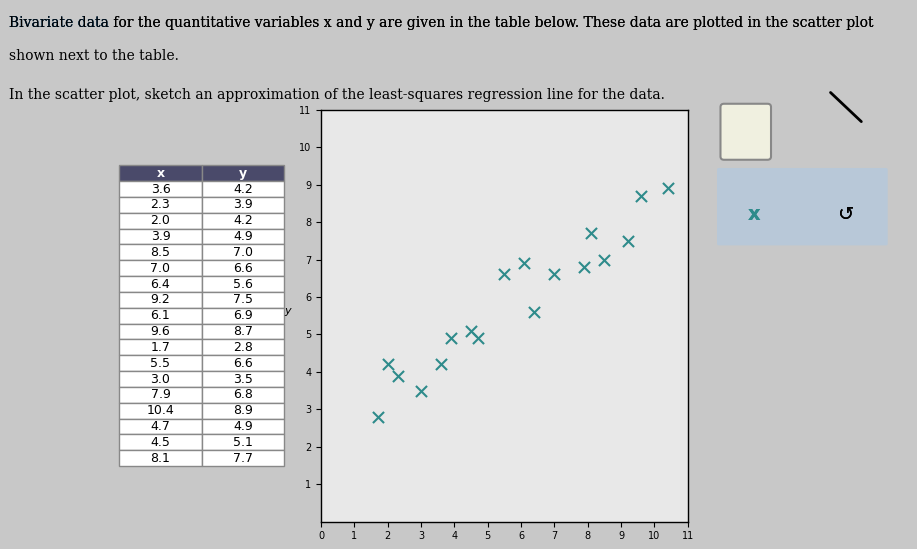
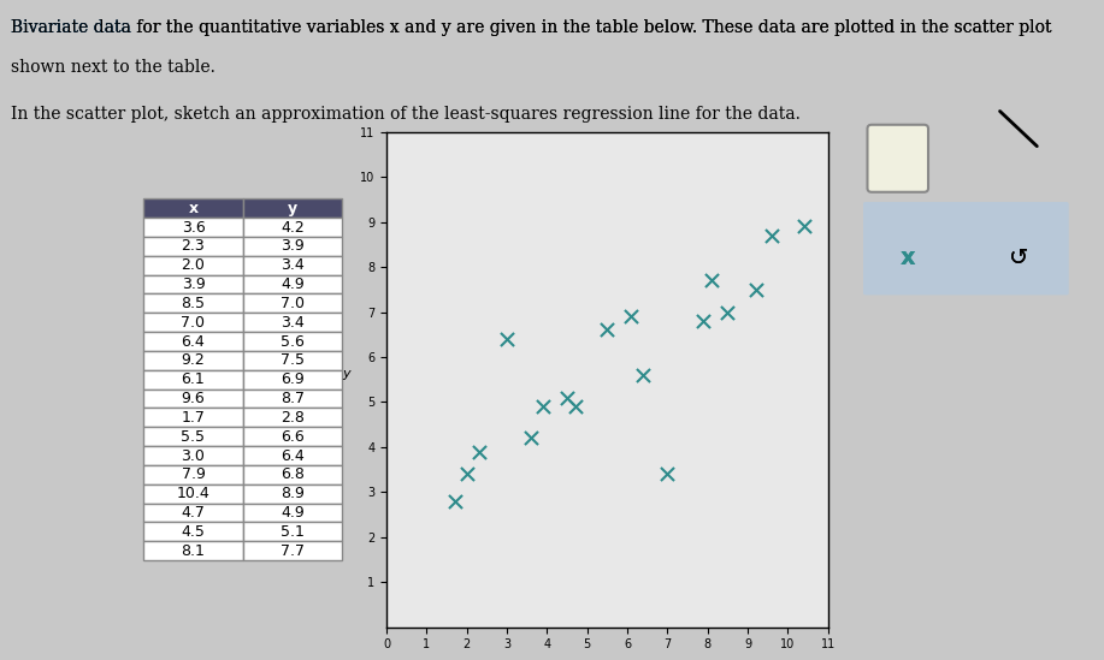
2: 4.2 -> 3.4
3: 3.5 -> 6.4
7: 6.6 -> 3.4
